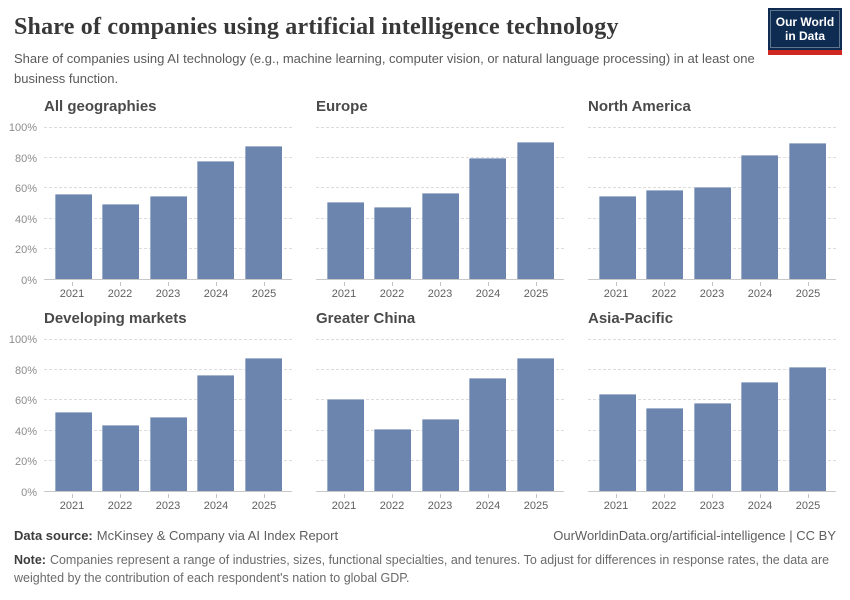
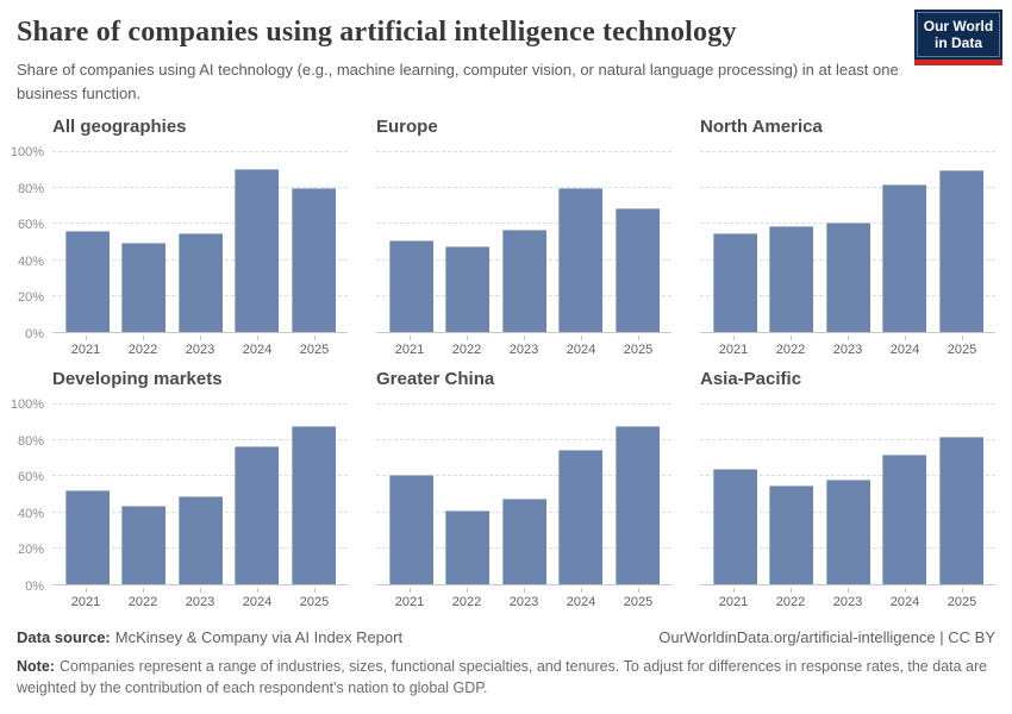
All geographies/2024: 78% -> 91%
All geographies/2025: 88% -> 80%
Europe/2025: 91% -> 69%
